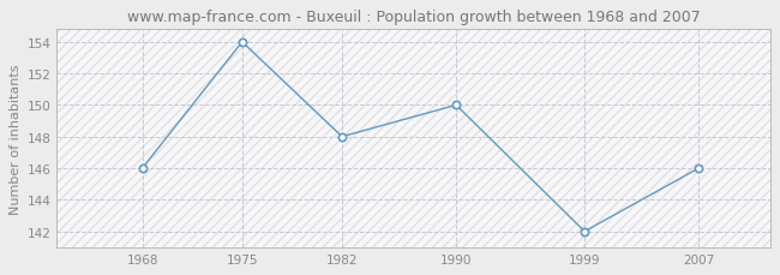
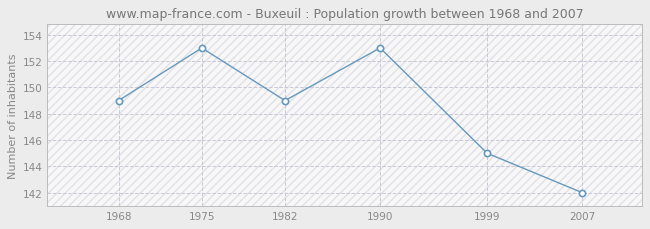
1968: 146 -> 149
1975: 154 -> 153
1982: 148 -> 149
1990: 150 -> 153
1999: 142 -> 145
2007: 146 -> 142
